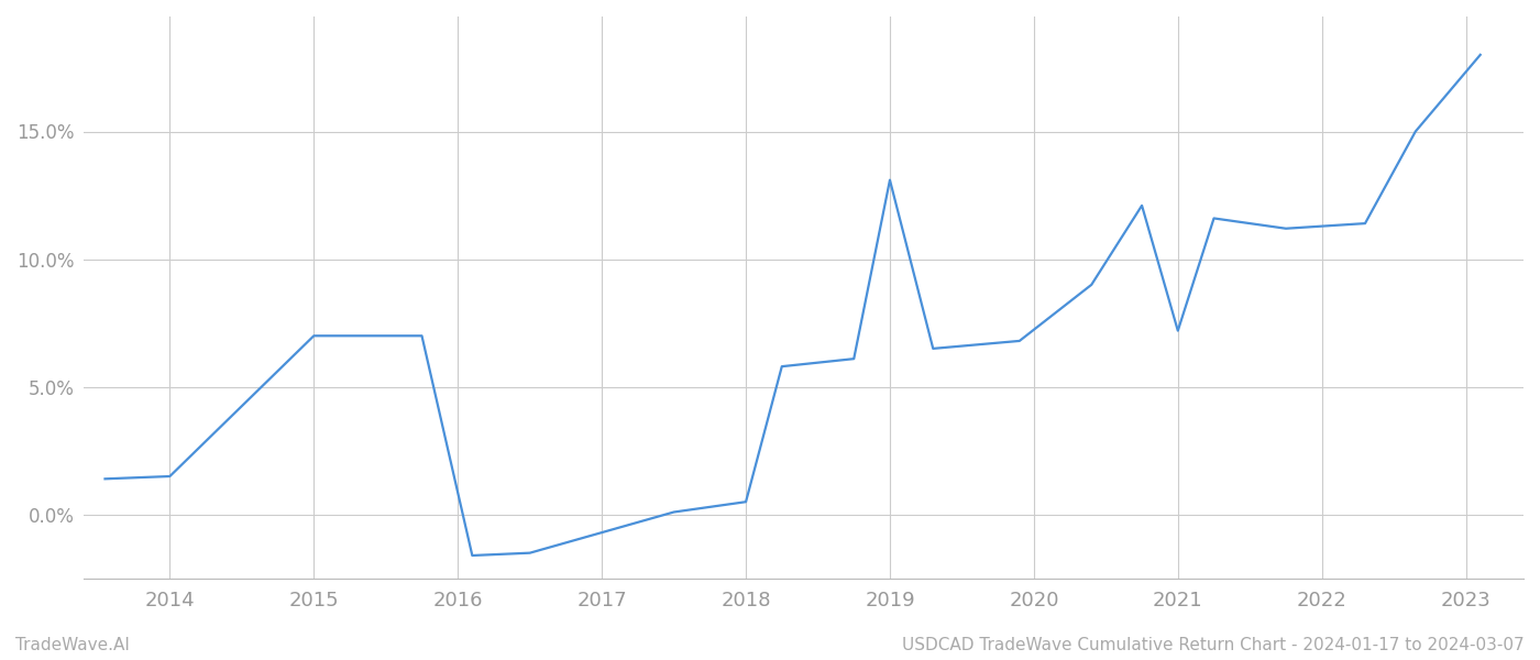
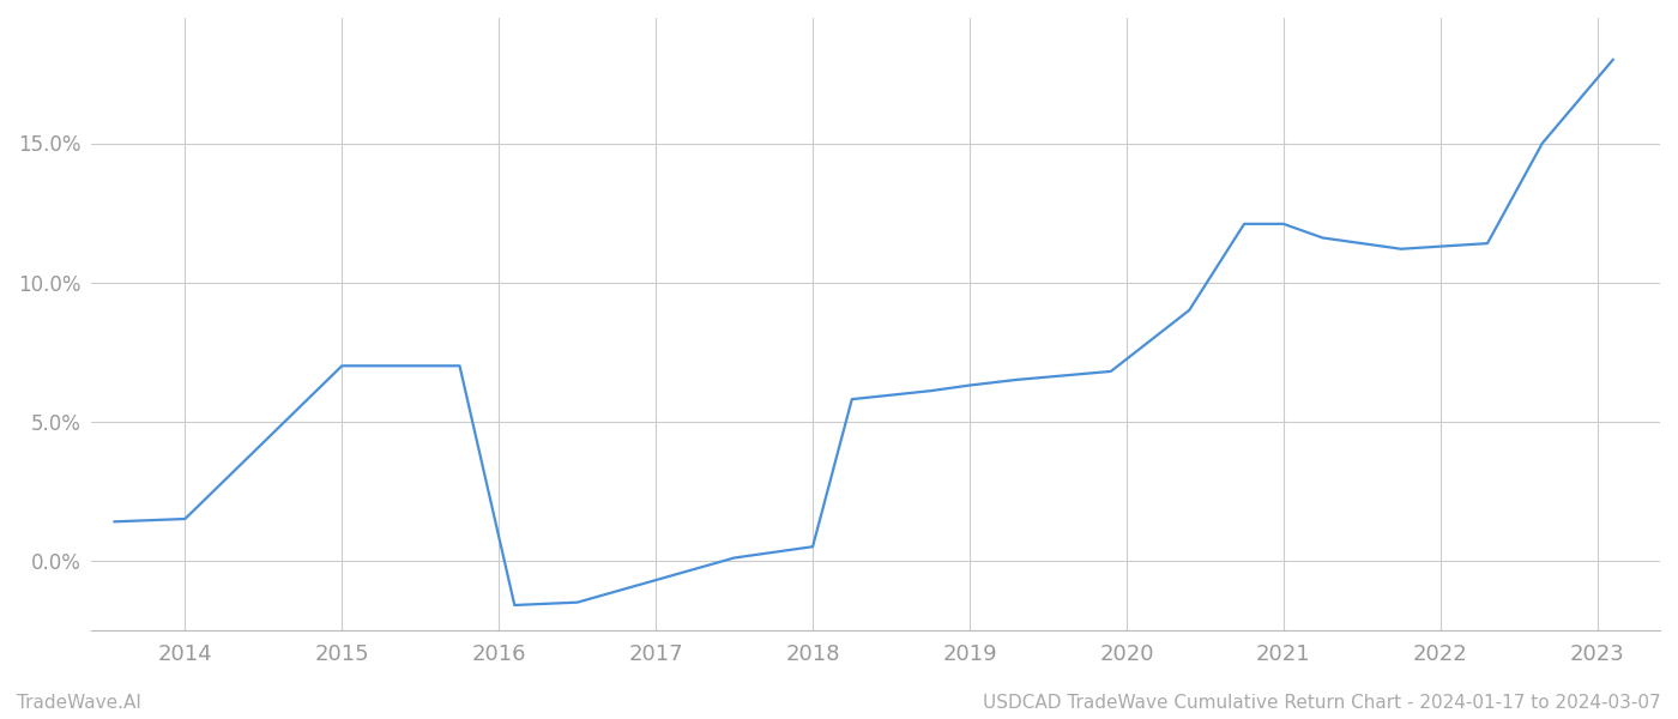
2019: 13.1% -> 6.3%
2021: 7.2% -> 12.1%
